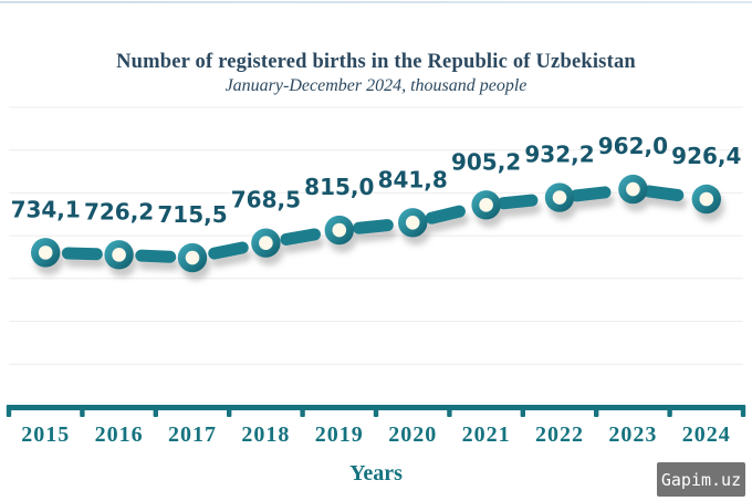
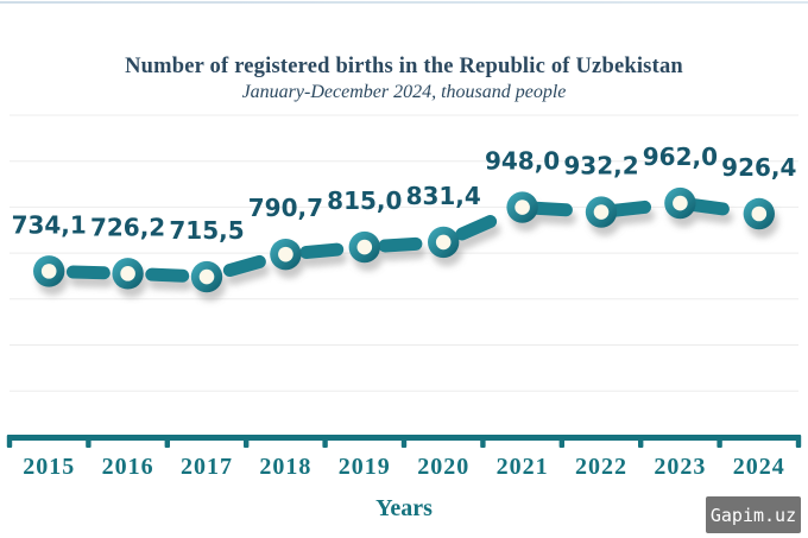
2018: 768,5 -> 790,7
2020: 841,8 -> 831,4
2021: 905,2 -> 948,0
